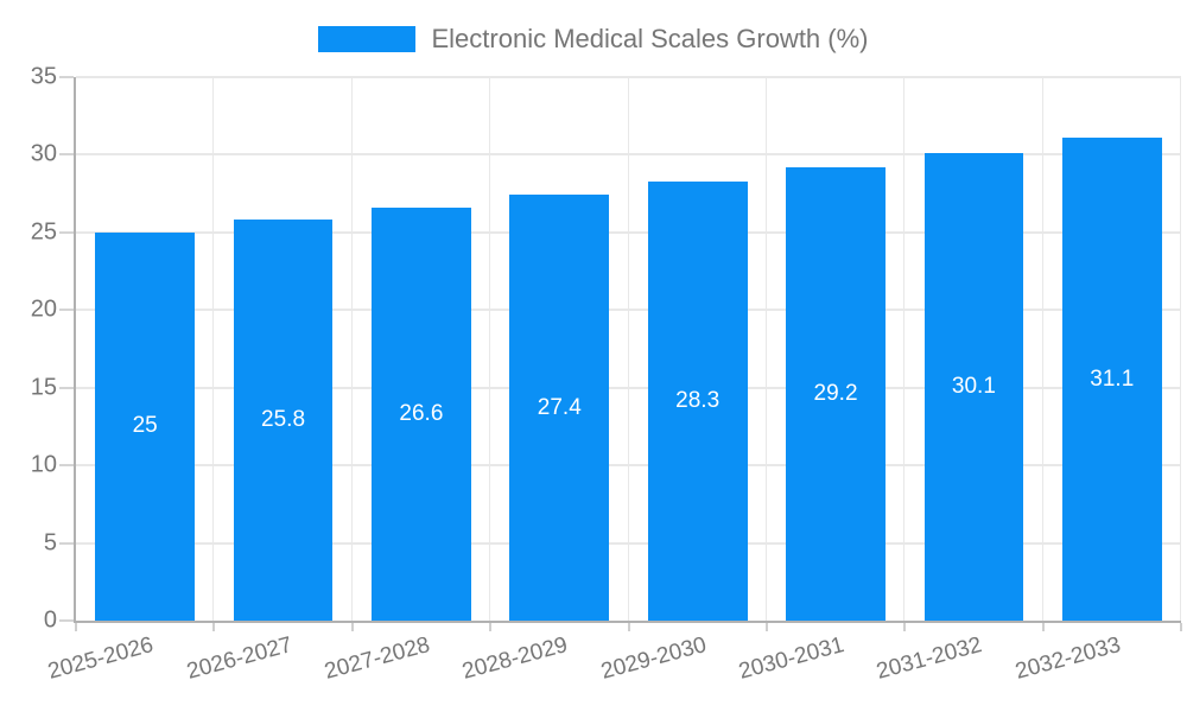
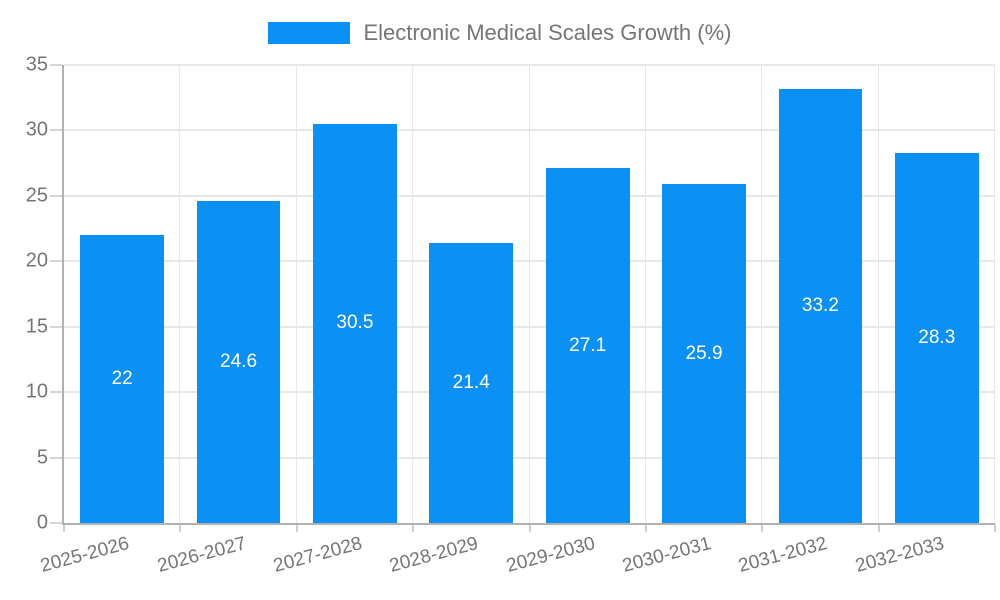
2025-2026: 25 -> 22
2026-2027: 25.8 -> 24.6
2027-2028: 26.6 -> 30.5
2028-2029: 27.4 -> 21.4
2029-2030: 28.3 -> 27.1
2030-2031: 29.2 -> 25.9
2031-2032: 30.1 -> 33.2
2032-2033: 31.1 -> 28.3
